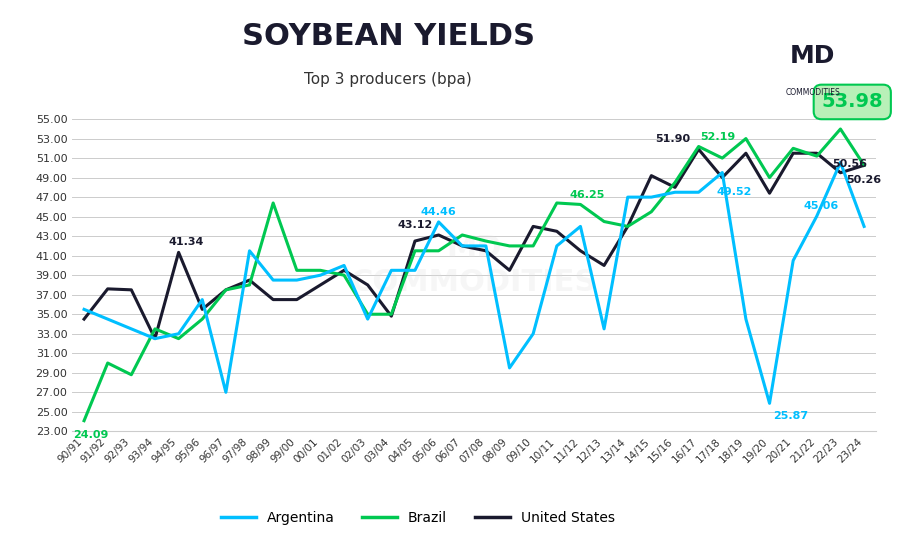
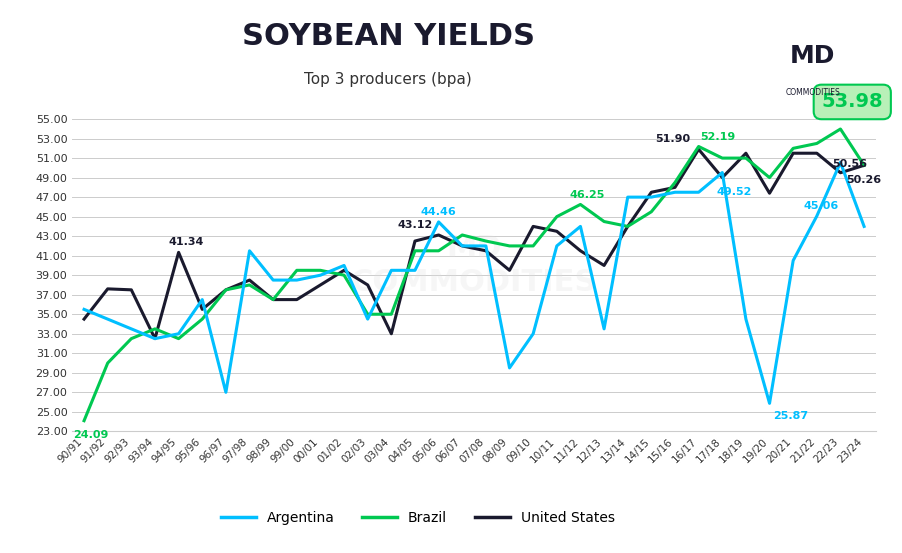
Brazil/92/93: 28.8 -> 32.5
Brazil/98/99: 46.4 -> 36.5
United States/03/04: 34.8 -> 33.0
Brazil/10/11: 46.4 -> 45.0
United States/14/15: 49.2 -> 47.5
Brazil/18/19: 53.0 -> 51.0
Brazil/21/22: 51.2 -> 52.5
